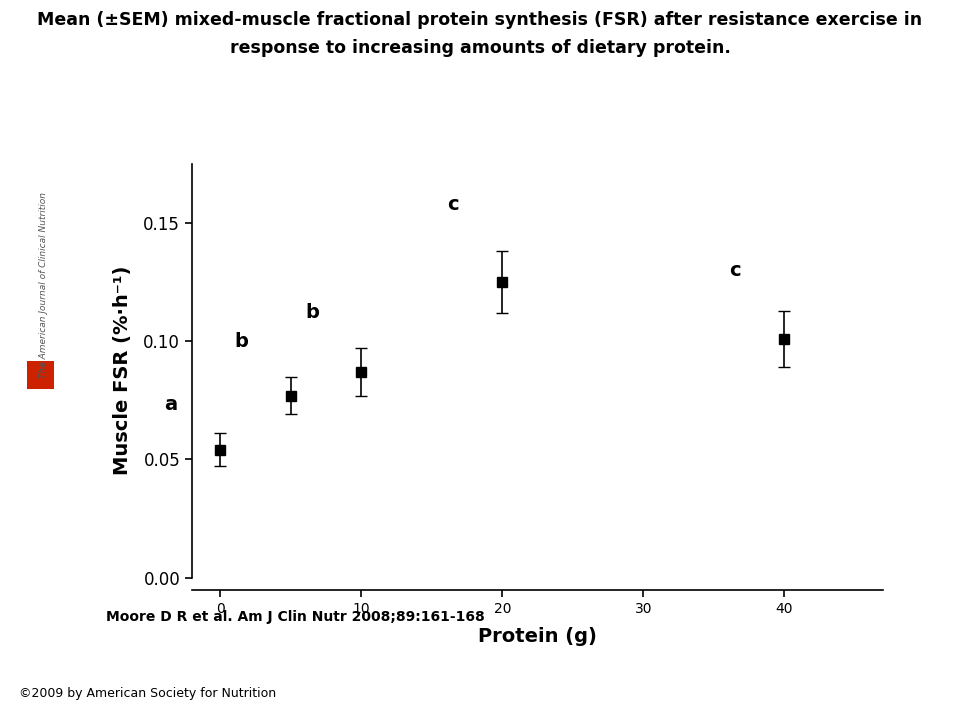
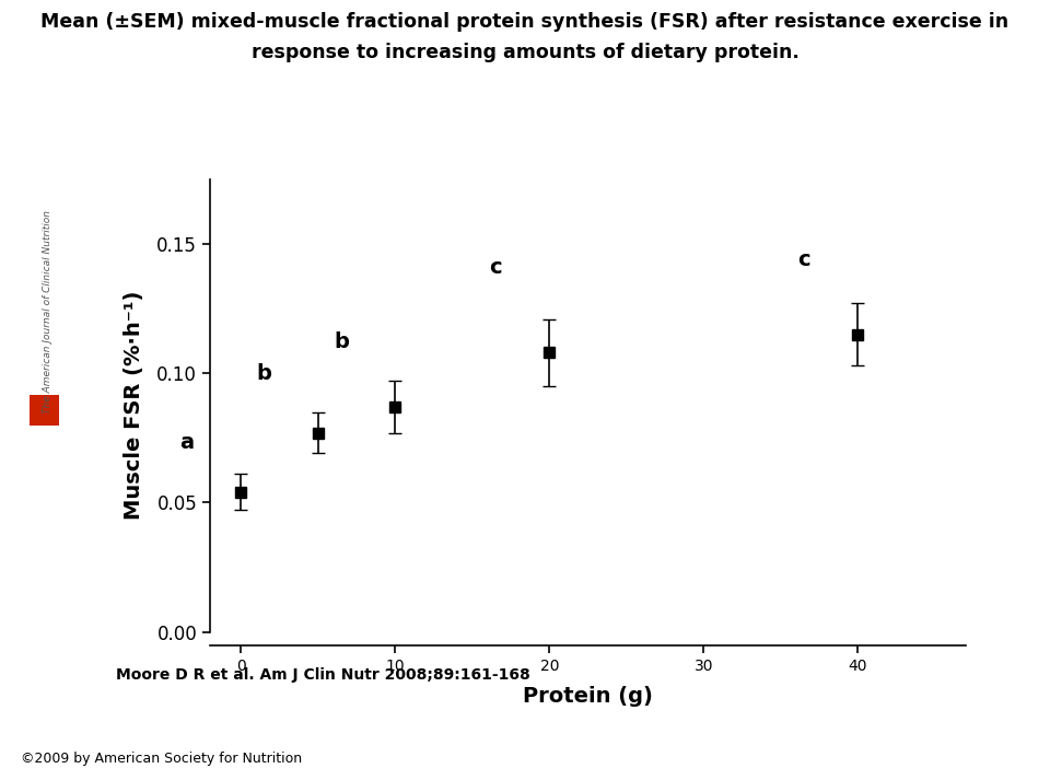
20: 0.125 -> 0.108
40: 0.101 -> 0.115
